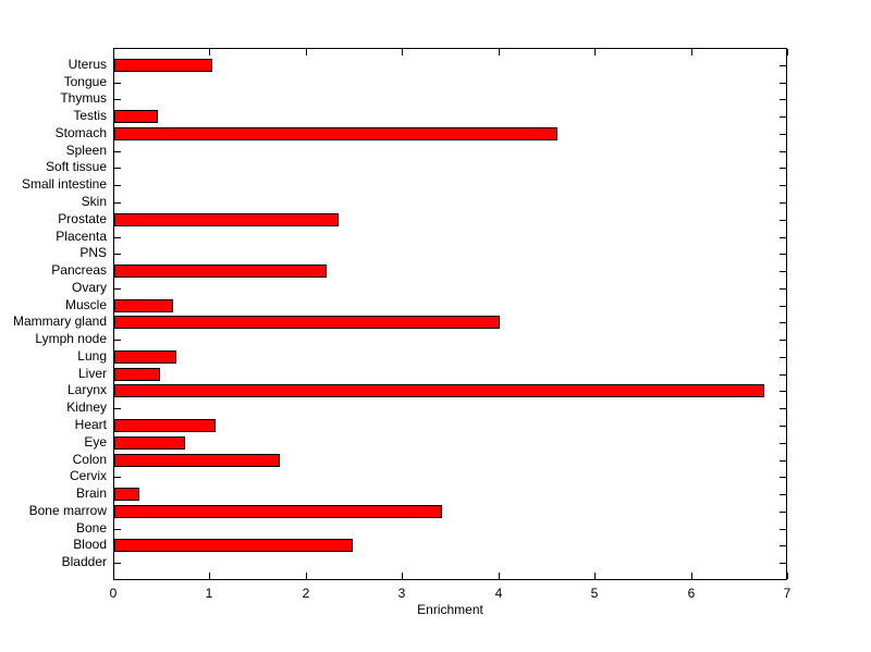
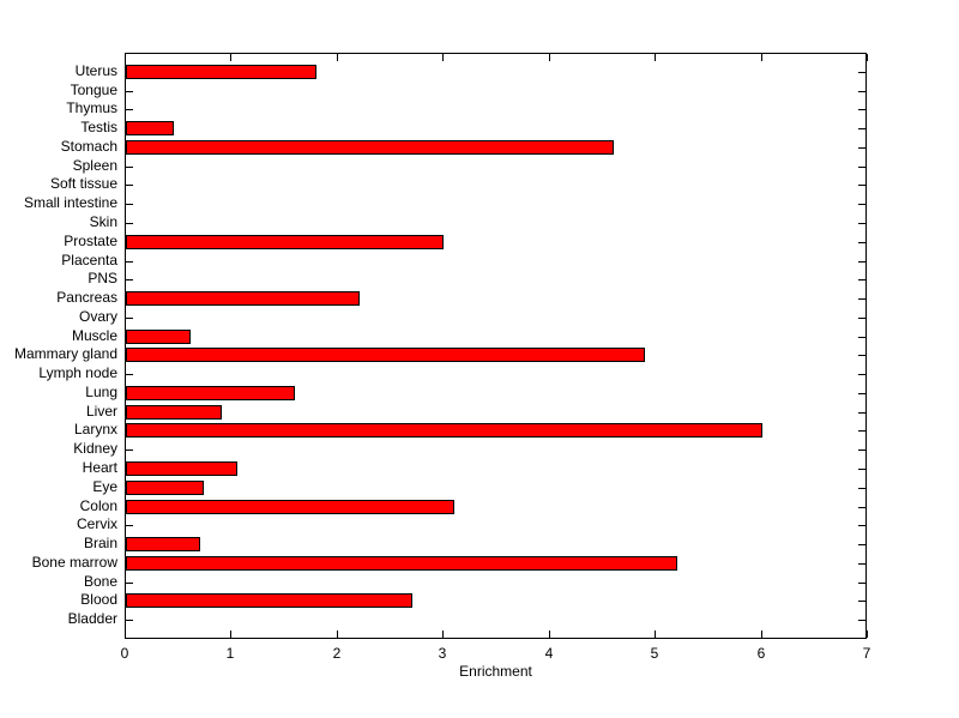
Uterus: 1.0 -> 1.8
Prostate: 2.3 -> 3.0
Mammary gland: 4.0 -> 4.9
Lung: 0.7 -> 1.6
Liver: 0.5 -> 0.9
Larynx: 6.8 -> 6.0
Colon: 1.7 -> 3.1
Brain: 0.3 -> 0.7
Bone marrow: 3.4 -> 5.2
Blood: 2.5 -> 2.7
